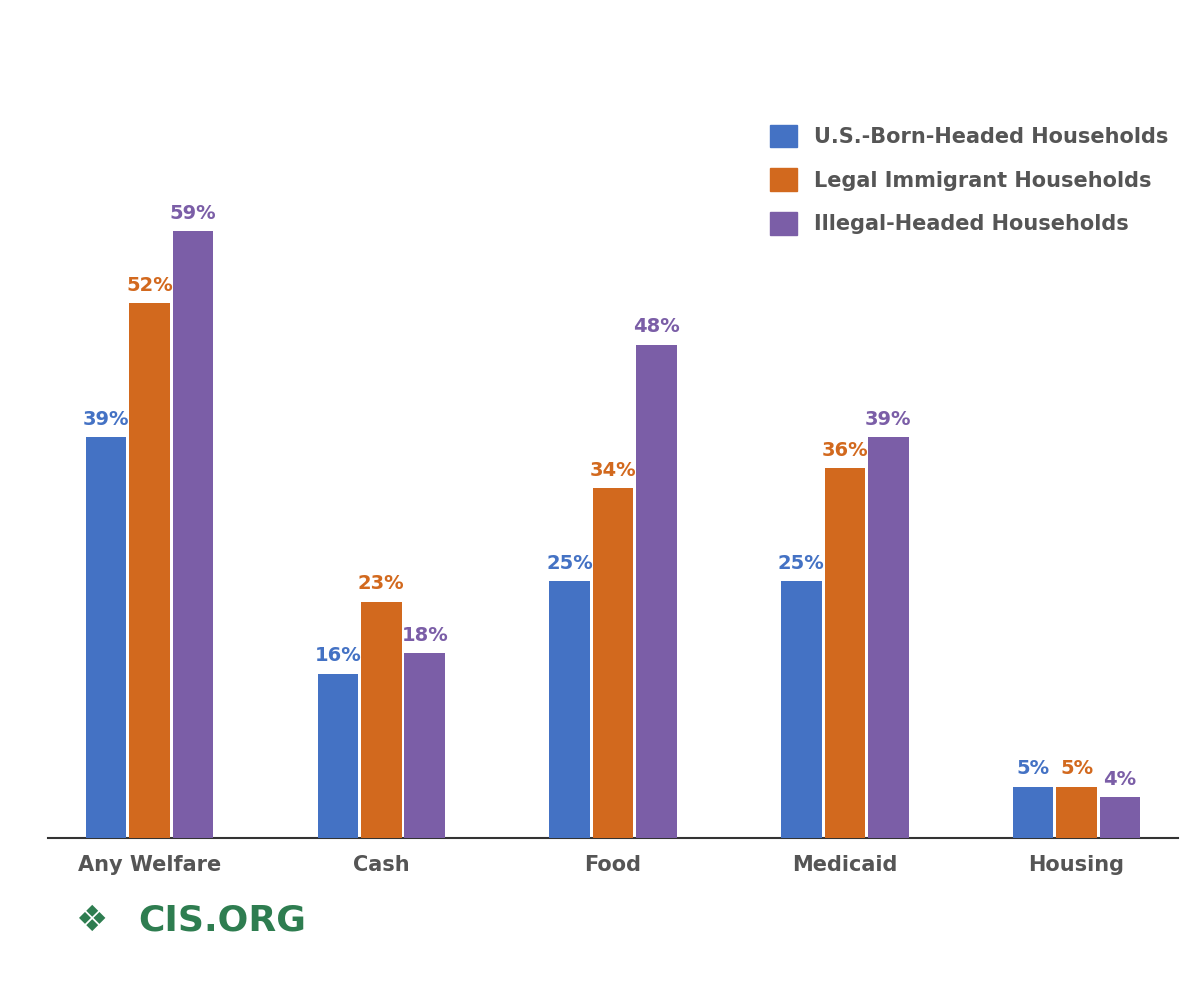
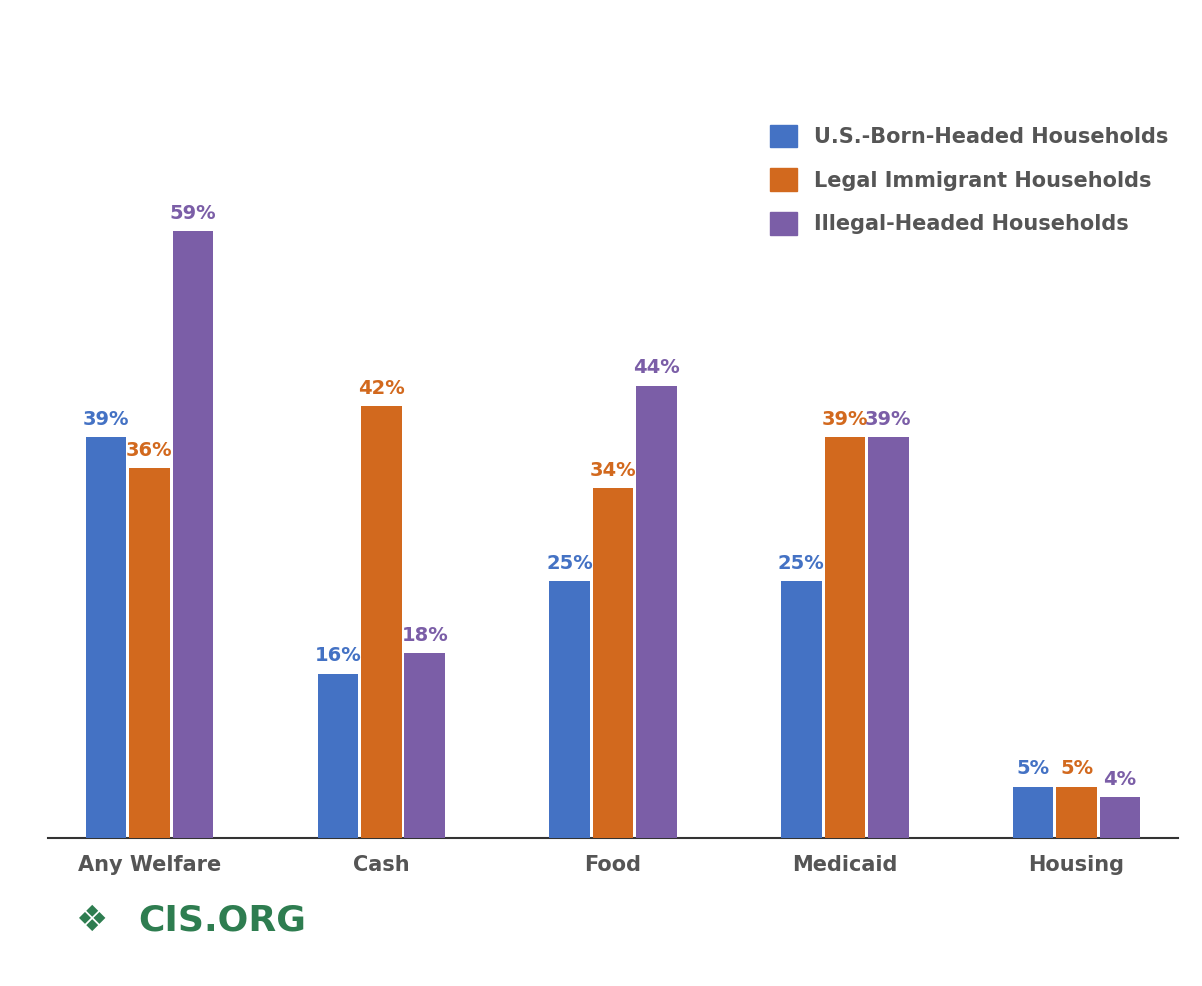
Legal Immigrant Households/Any Welfare: 52% -> 36%
Legal Immigrant Households/Cash: 23% -> 42%
Illegal-Headed Households/Food: 48% -> 44%
Legal Immigrant Households/Medicaid: 36% -> 39%
